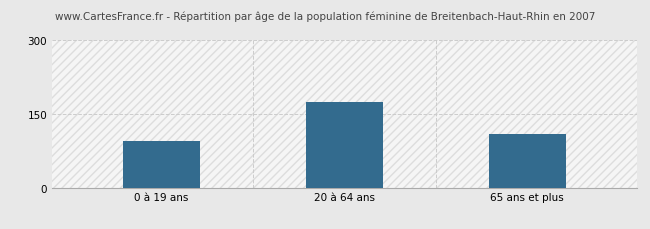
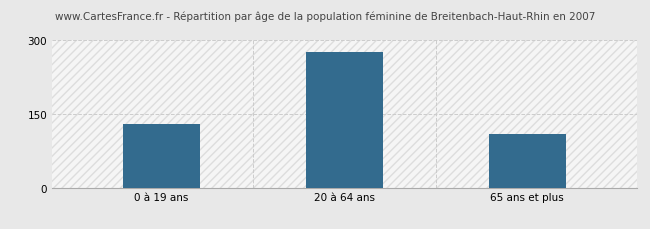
0 à 19 ans: 95 -> 130
20 à 64 ans: 175 -> 277
